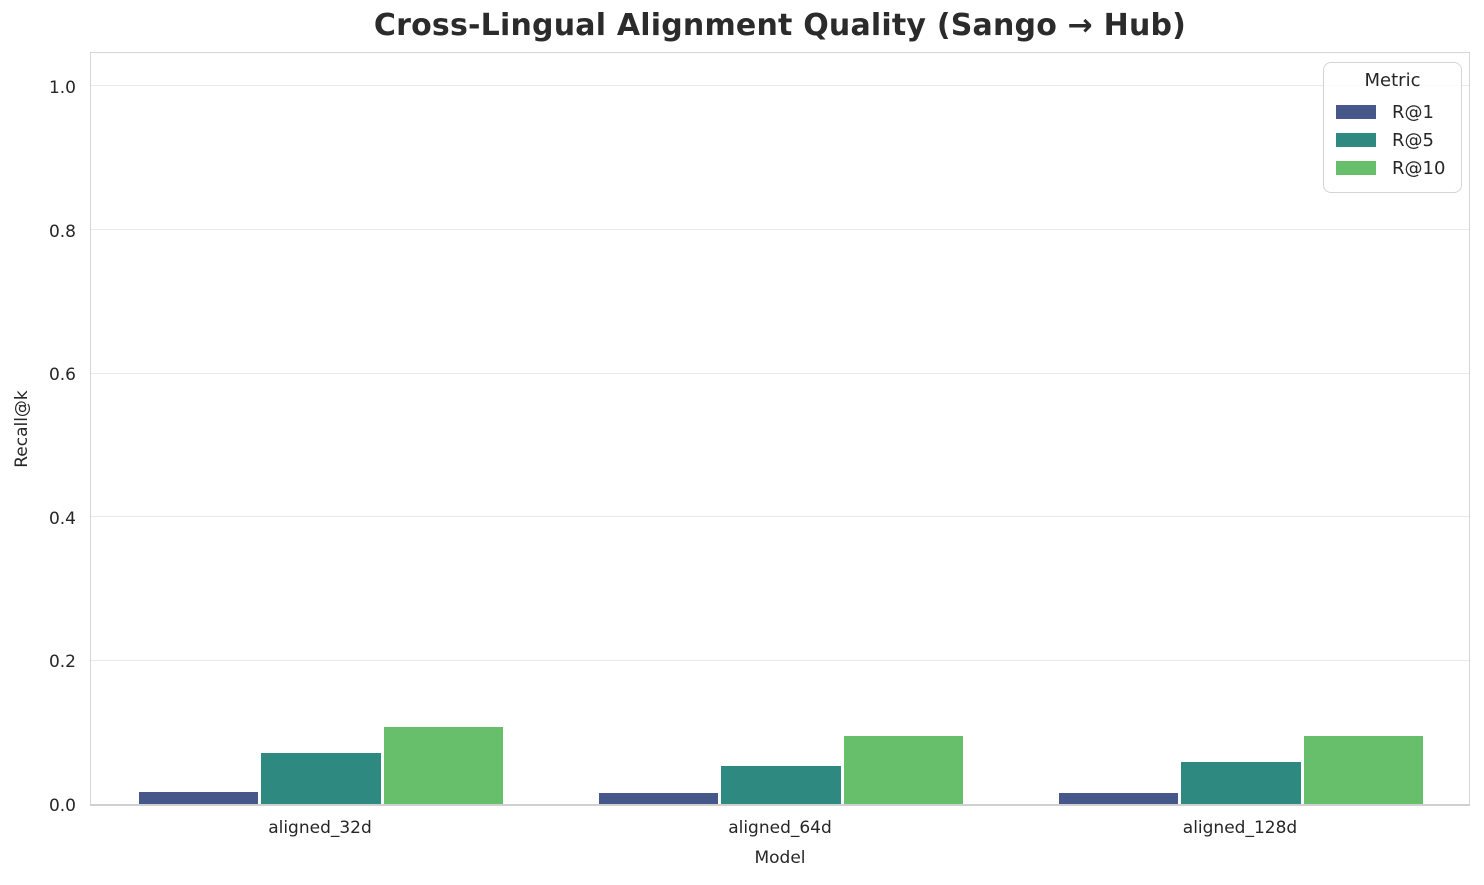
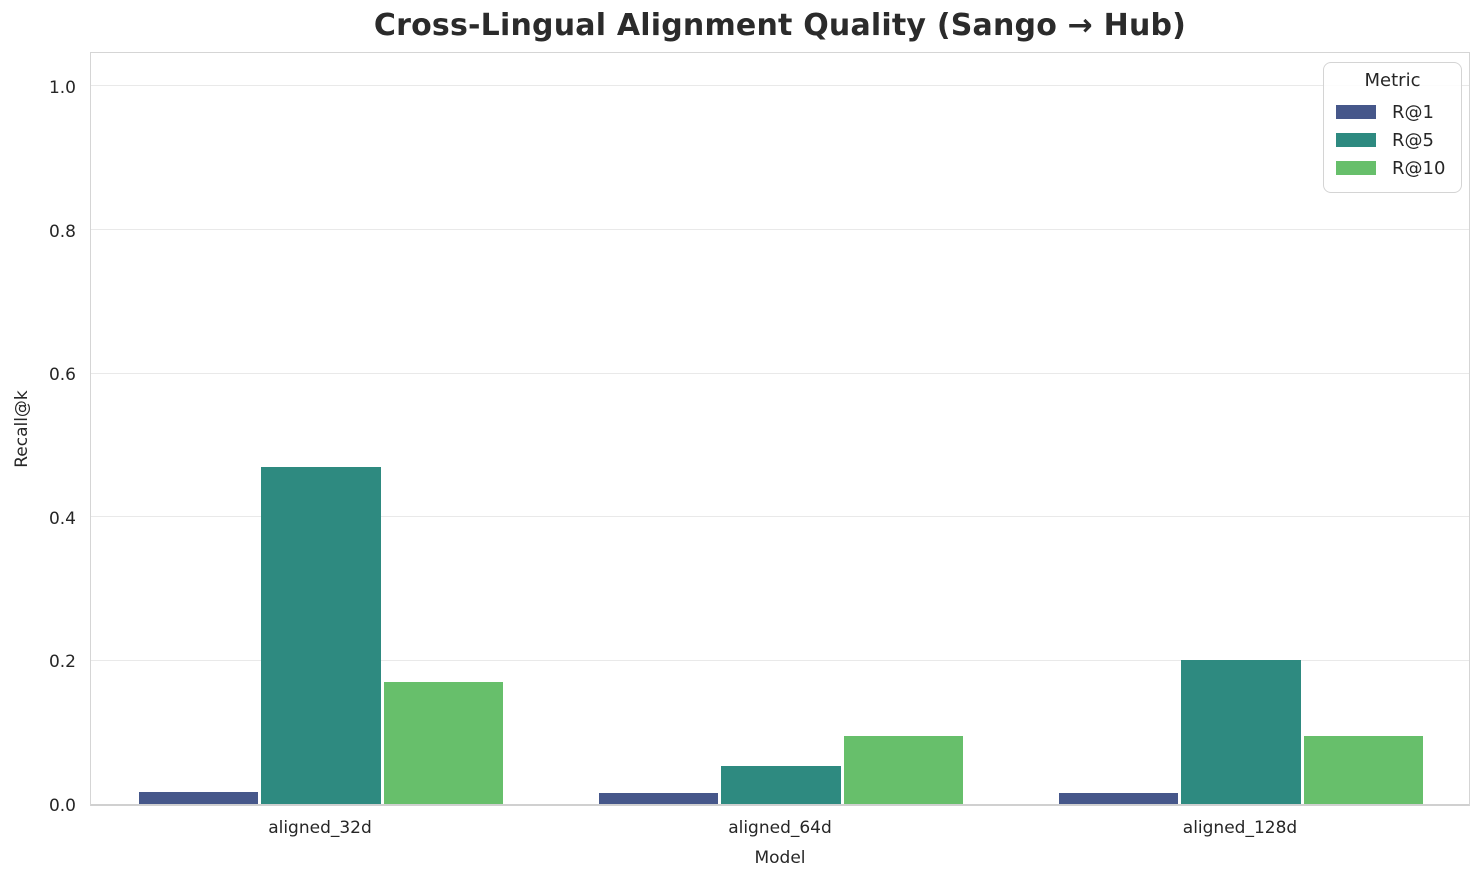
R@5/aligned_32d: 0.07 -> 0.47
R@10/aligned_32d: 0.11 -> 0.17
R@5/aligned_128d: 0.06 -> 0.20
